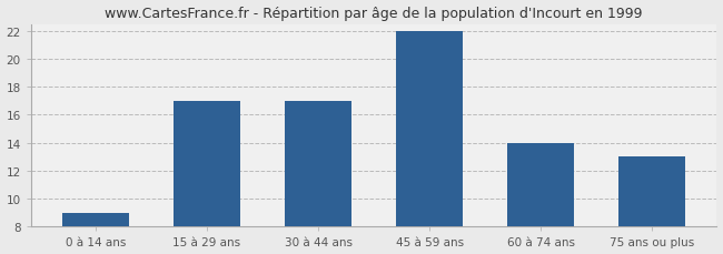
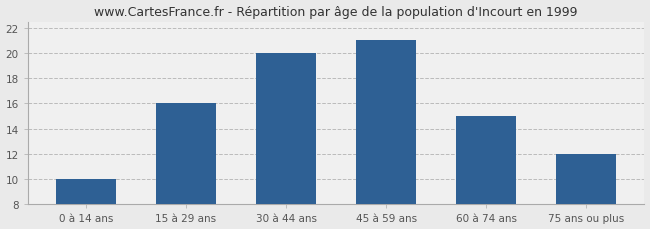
0 à 14 ans: 9 -> 10
15 à 29 ans: 17 -> 16
30 à 44 ans: 17 -> 20
45 à 59 ans: 22 -> 21
60 à 74 ans: 14 -> 15
75 ans ou plus: 13 -> 12
